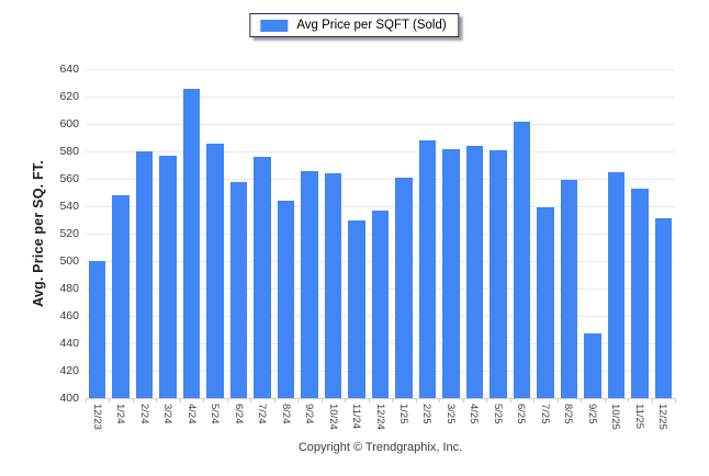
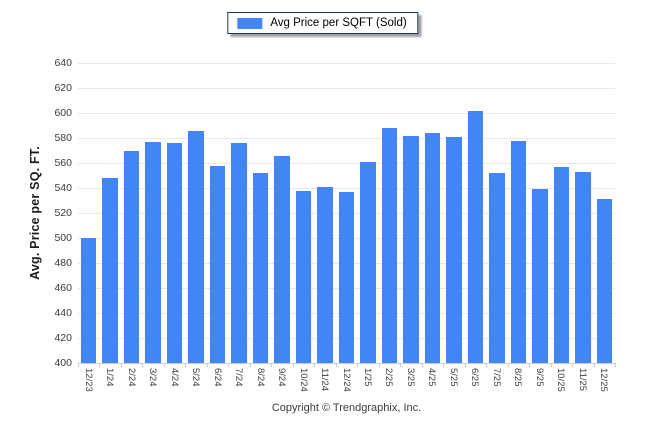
2/24: 580 -> 570
4/24: 626 -> 576
8/24: 544 -> 552
10/24: 564 -> 538
11/24: 530 -> 541
7/25: 539 -> 552
8/25: 559 -> 578
9/25: 447 -> 539
10/25: 565 -> 557
